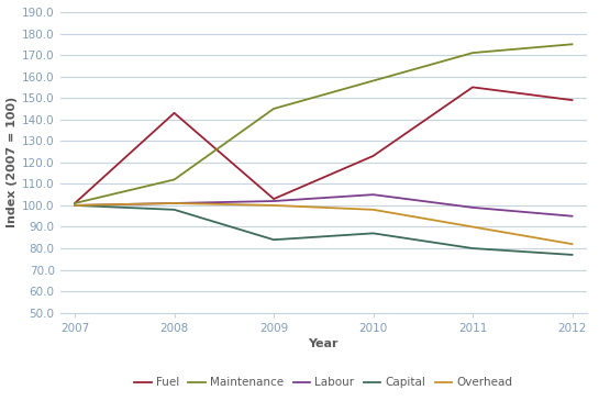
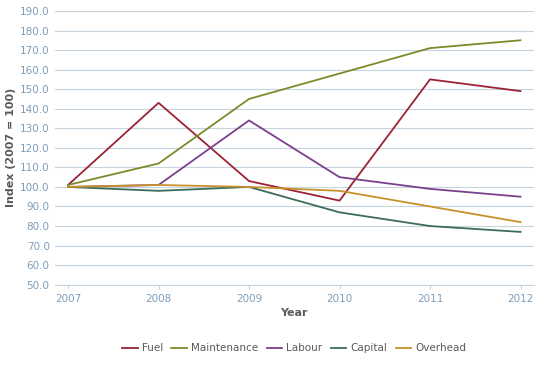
Labour/2009: 102 -> 134
Capital/2009: 84 -> 100
Fuel/2010: 123 -> 93
